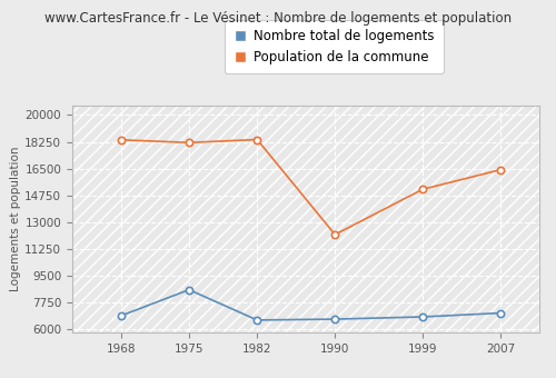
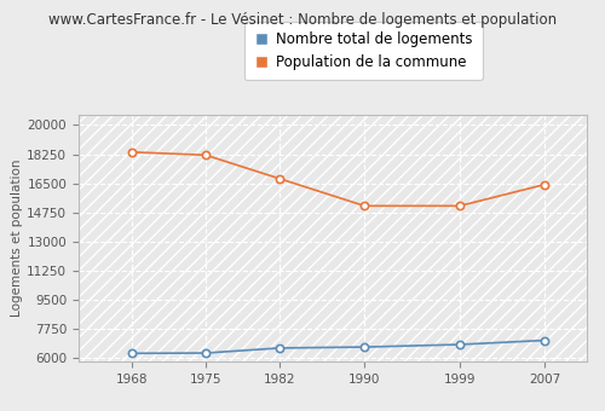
Nombre total de logements/1968: 6900 -> 6300
Nombre total de logements/1975: 8600 -> 6300
Population de la commune/1982: 18400 -> 16800
Population de la commune/1990: 12200 -> 15200
